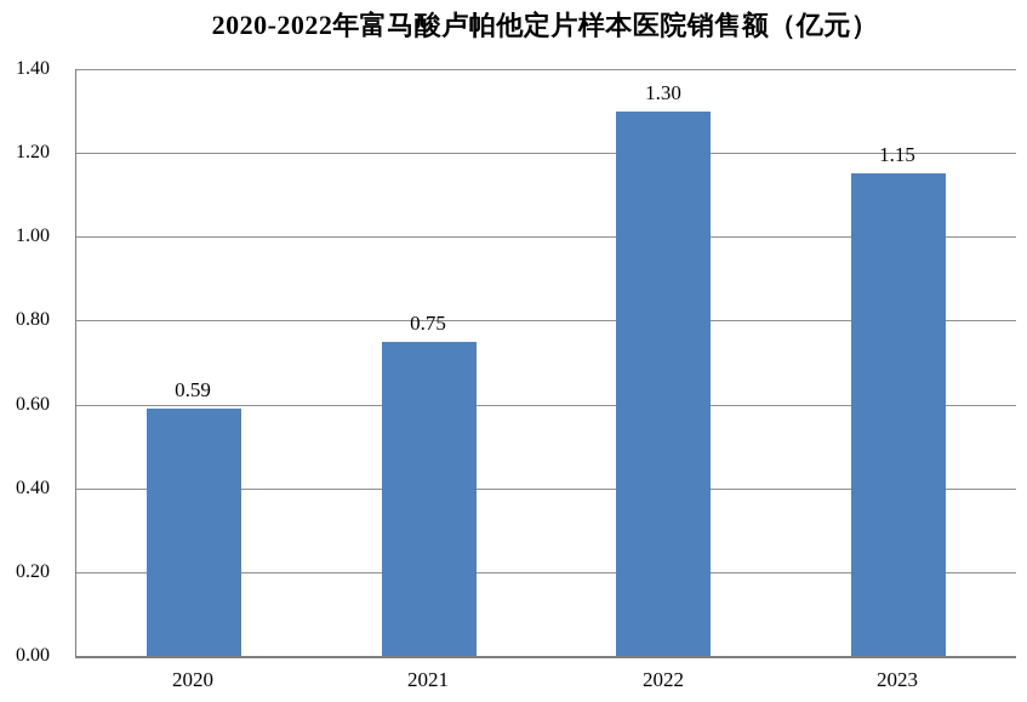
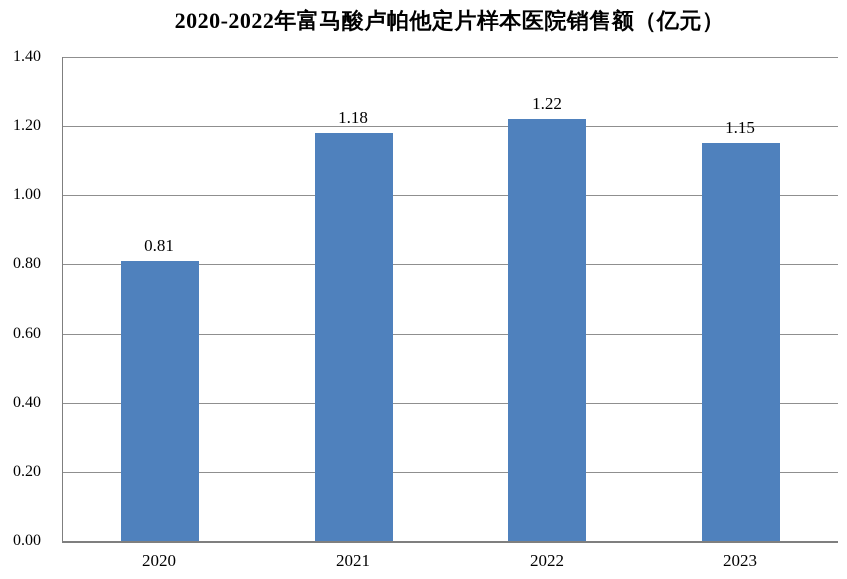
2020: 0.59 -> 0.81
2021: 0.75 -> 1.18
2022: 1.30 -> 1.22
